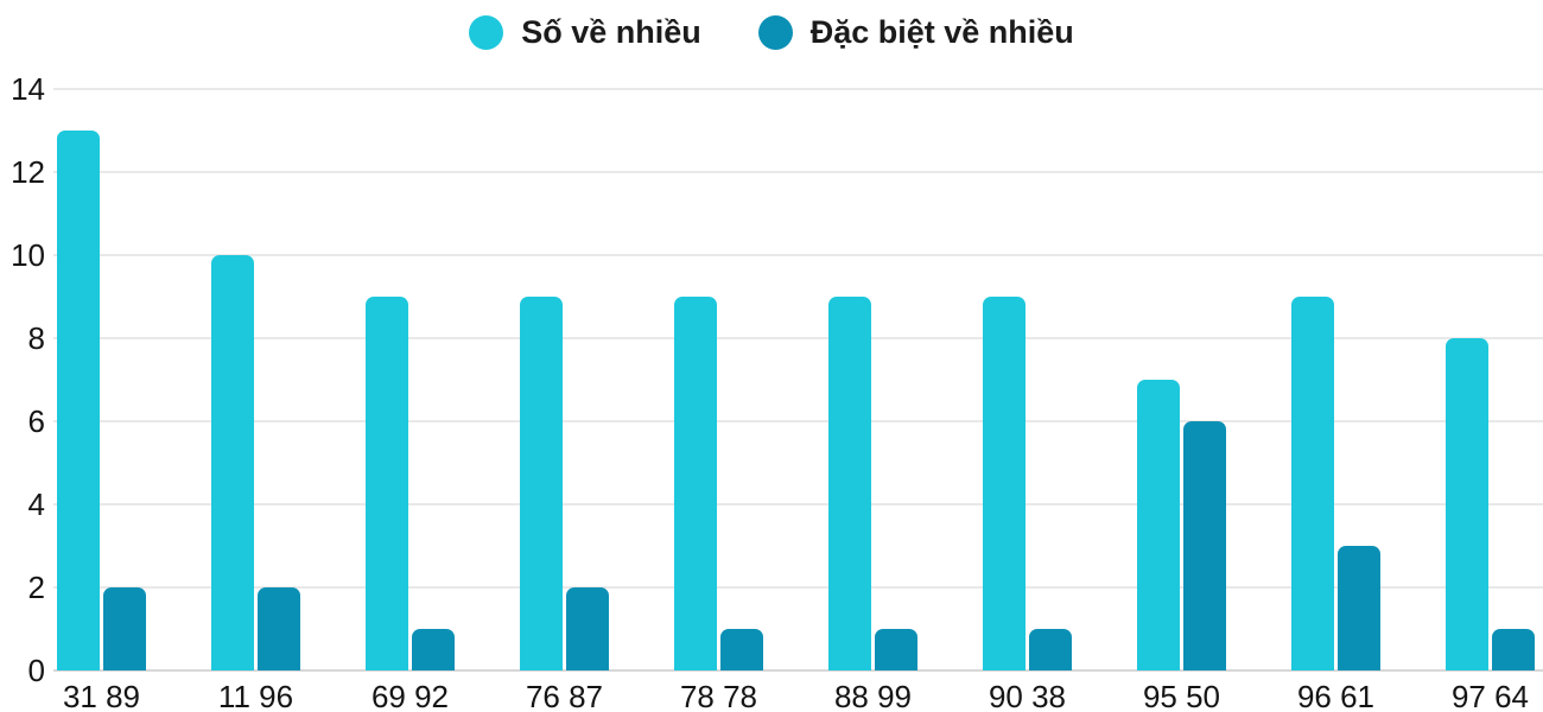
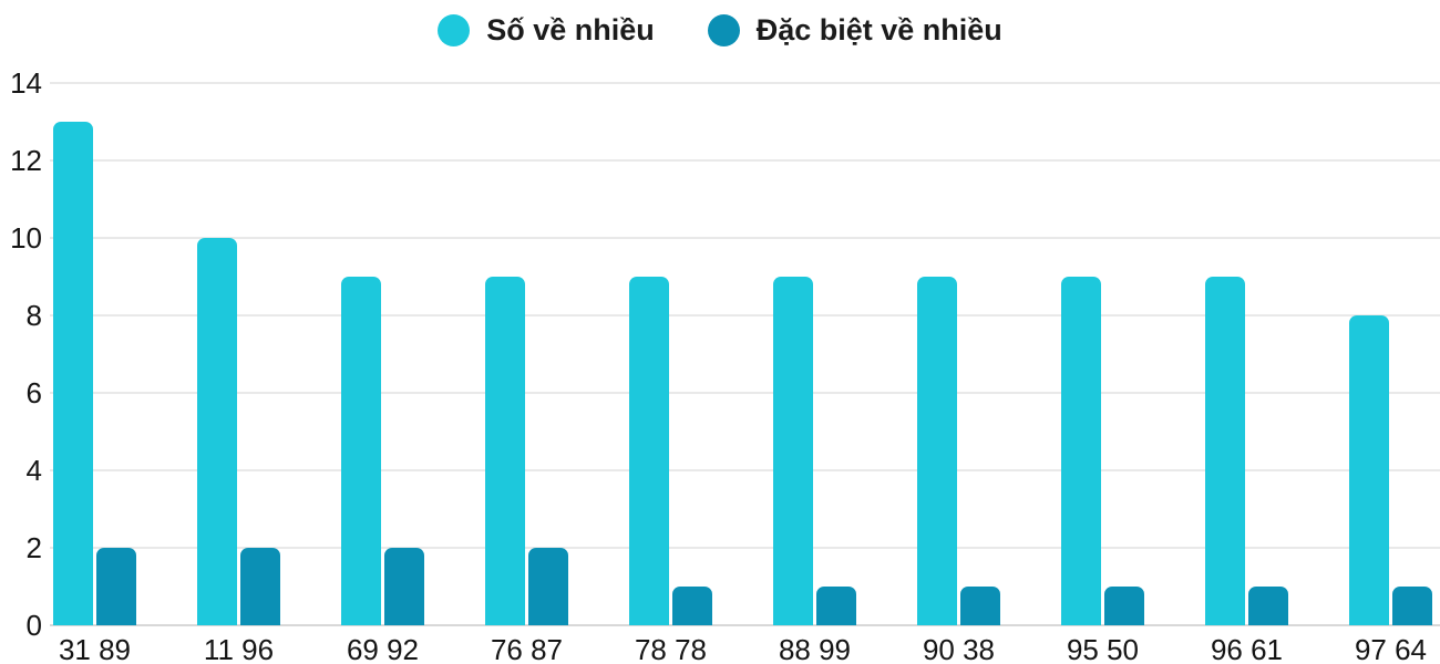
Đặc biệt về nhiều/69 92: 1 -> 2
Số về nhiều/95 50: 7 -> 9
Đặc biệt về nhiều/95 50: 6 -> 1
Đặc biệt về nhiều/96 61: 3 -> 1
